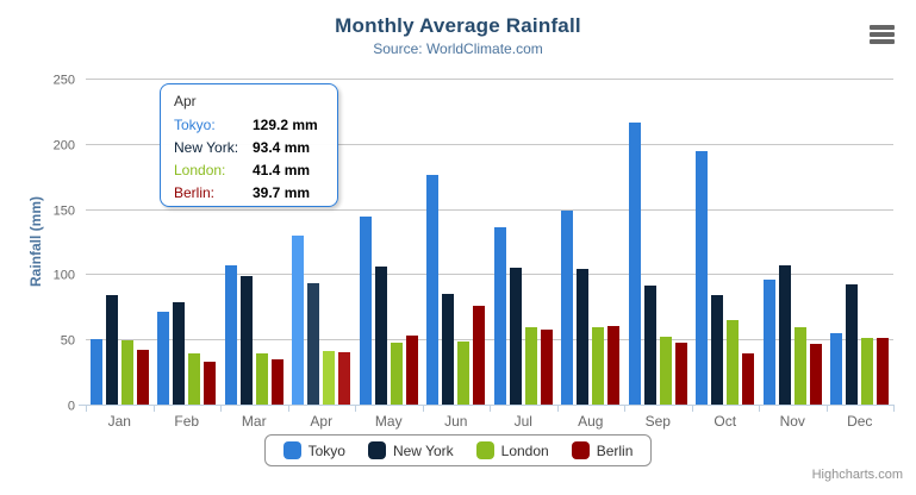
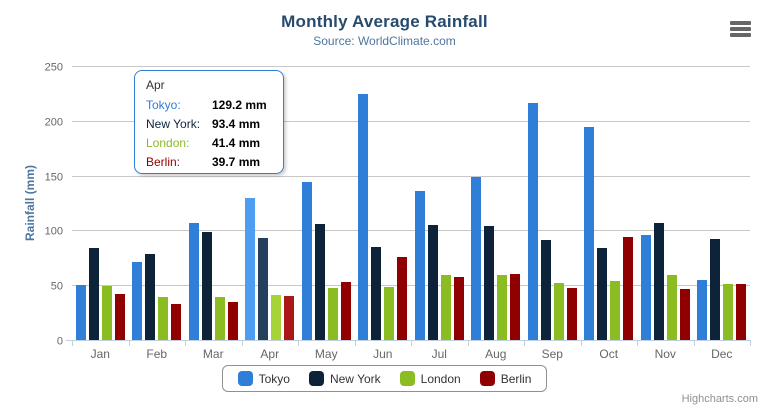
Tokyo/Jun: 176 -> 224
London/Oct: 65 -> 54
Berlin/Oct: 39 -> 94
